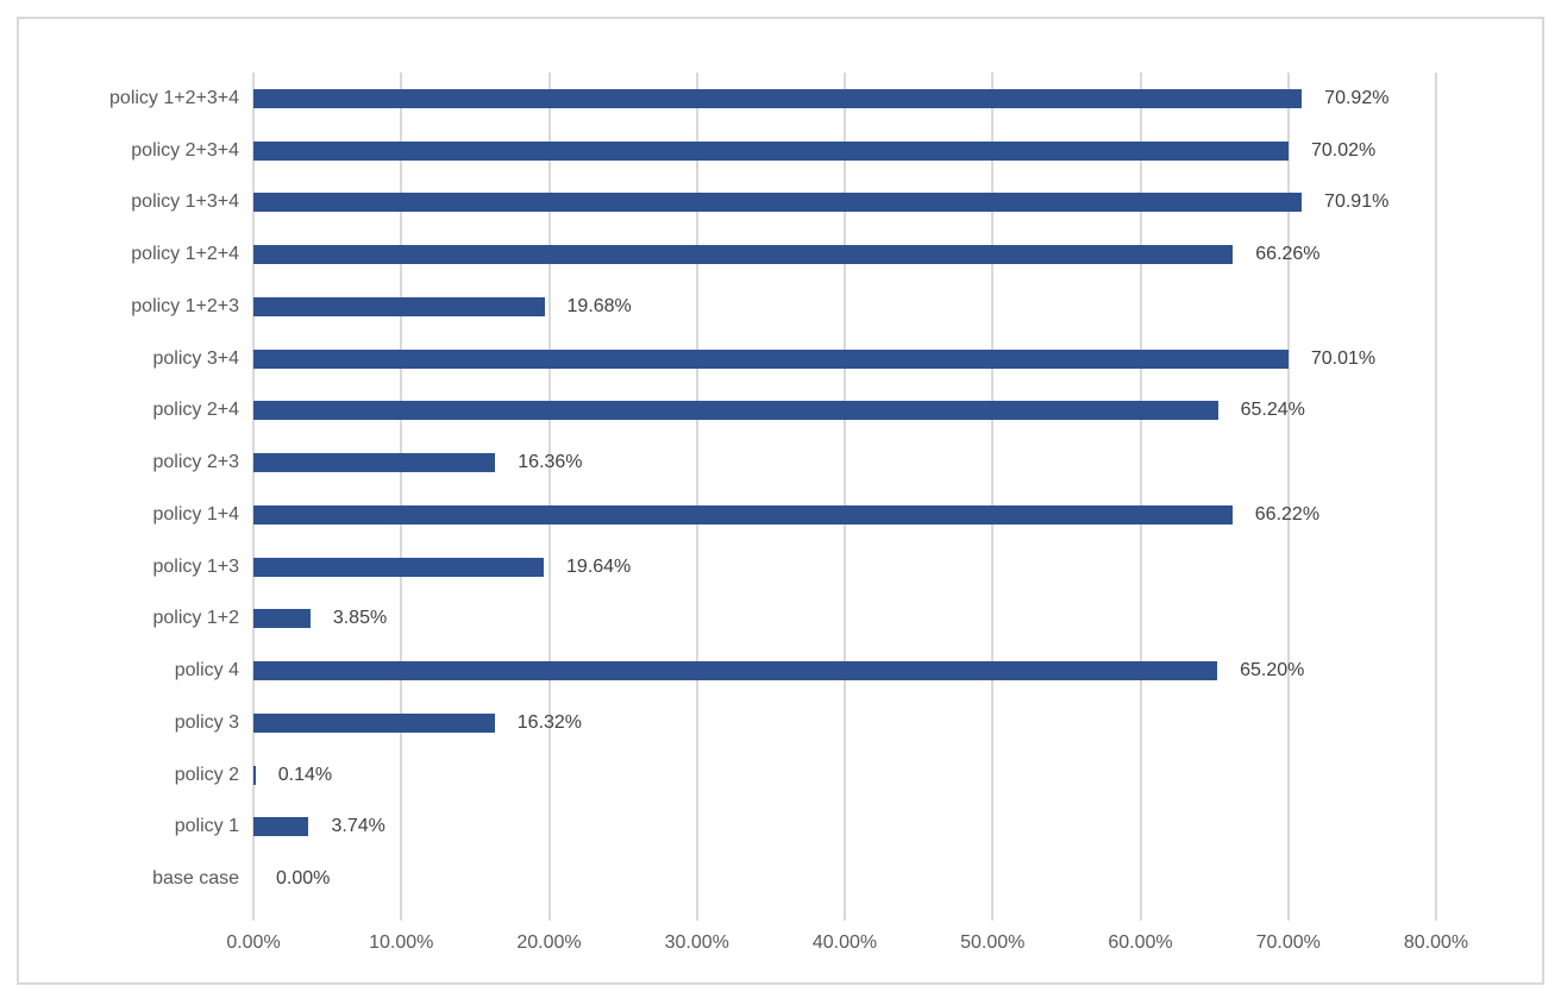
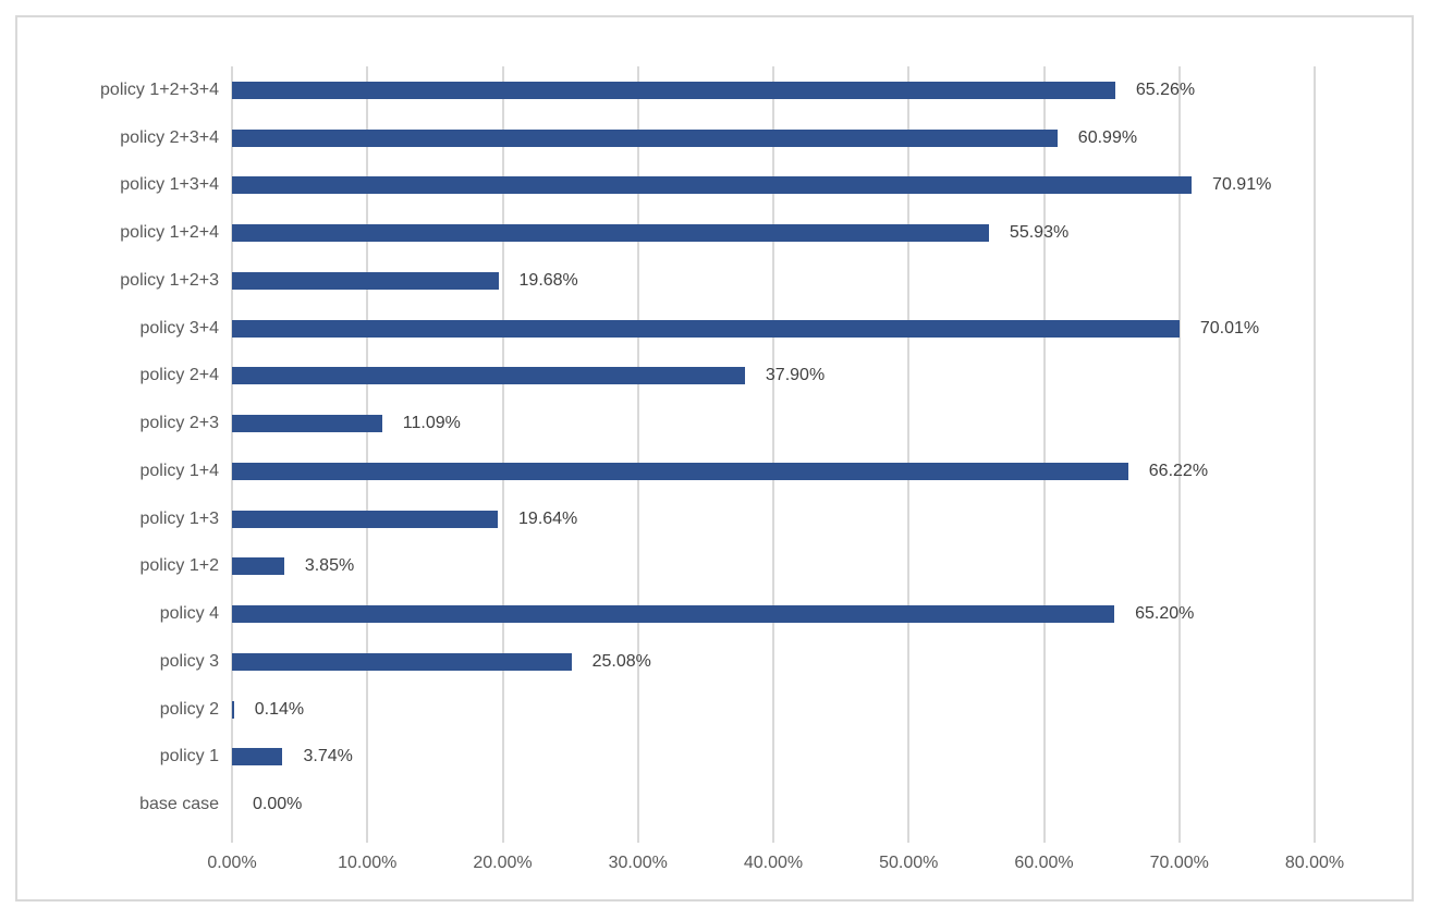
policy 1+2+3+4: 70.92% -> 65.26%
policy 2+3+4: 70.02% -> 60.99%
policy 1+2+4: 66.26% -> 55.93%
policy 2+4: 65.24% -> 37.90%
policy 2+3: 16.36% -> 11.09%
policy 3: 16.32% -> 25.08%
